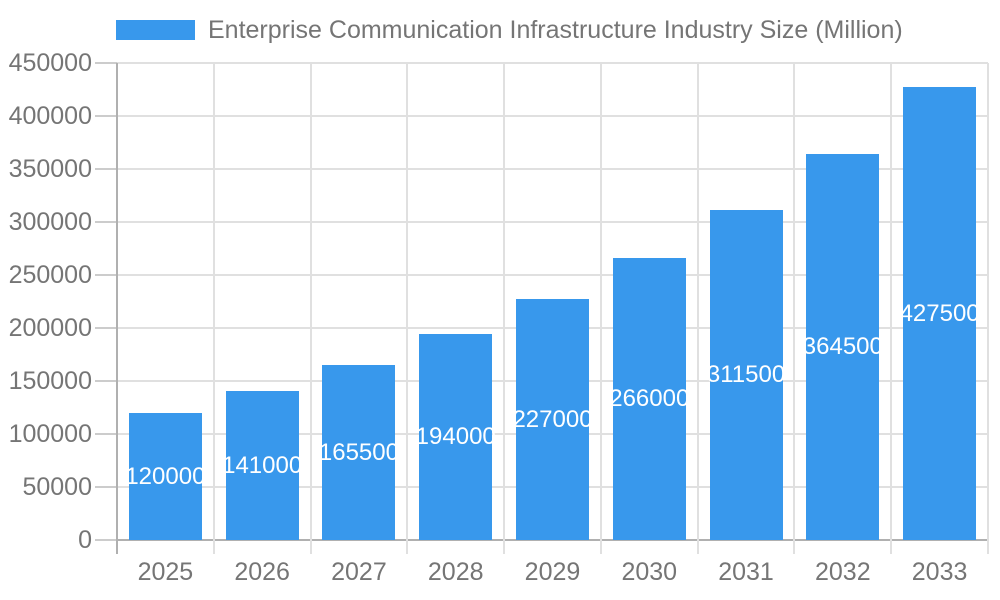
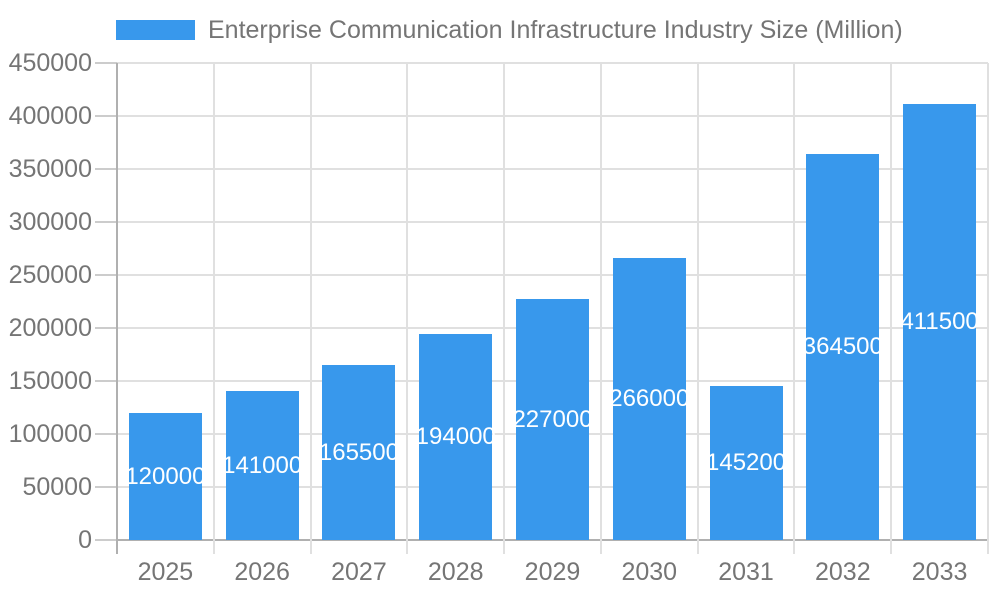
2031: 311500 -> 145200
2033: 427500 -> 411500
